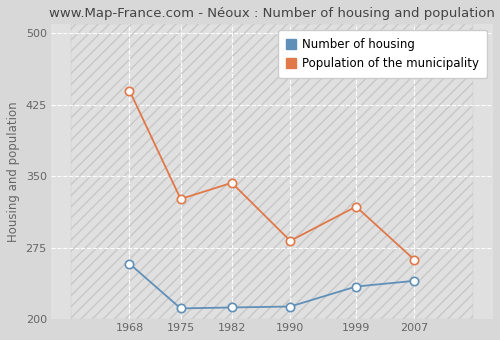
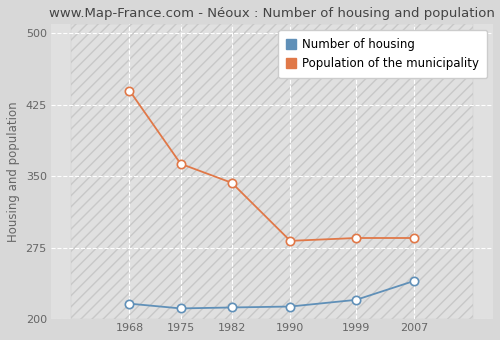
Number of housing/1968: 258 -> 216
Population of the municipality/1975: 326 -> 363
Number of housing/1999: 234 -> 220
Population of the municipality/1999: 318 -> 285
Population of the municipality/2007: 262 -> 285
